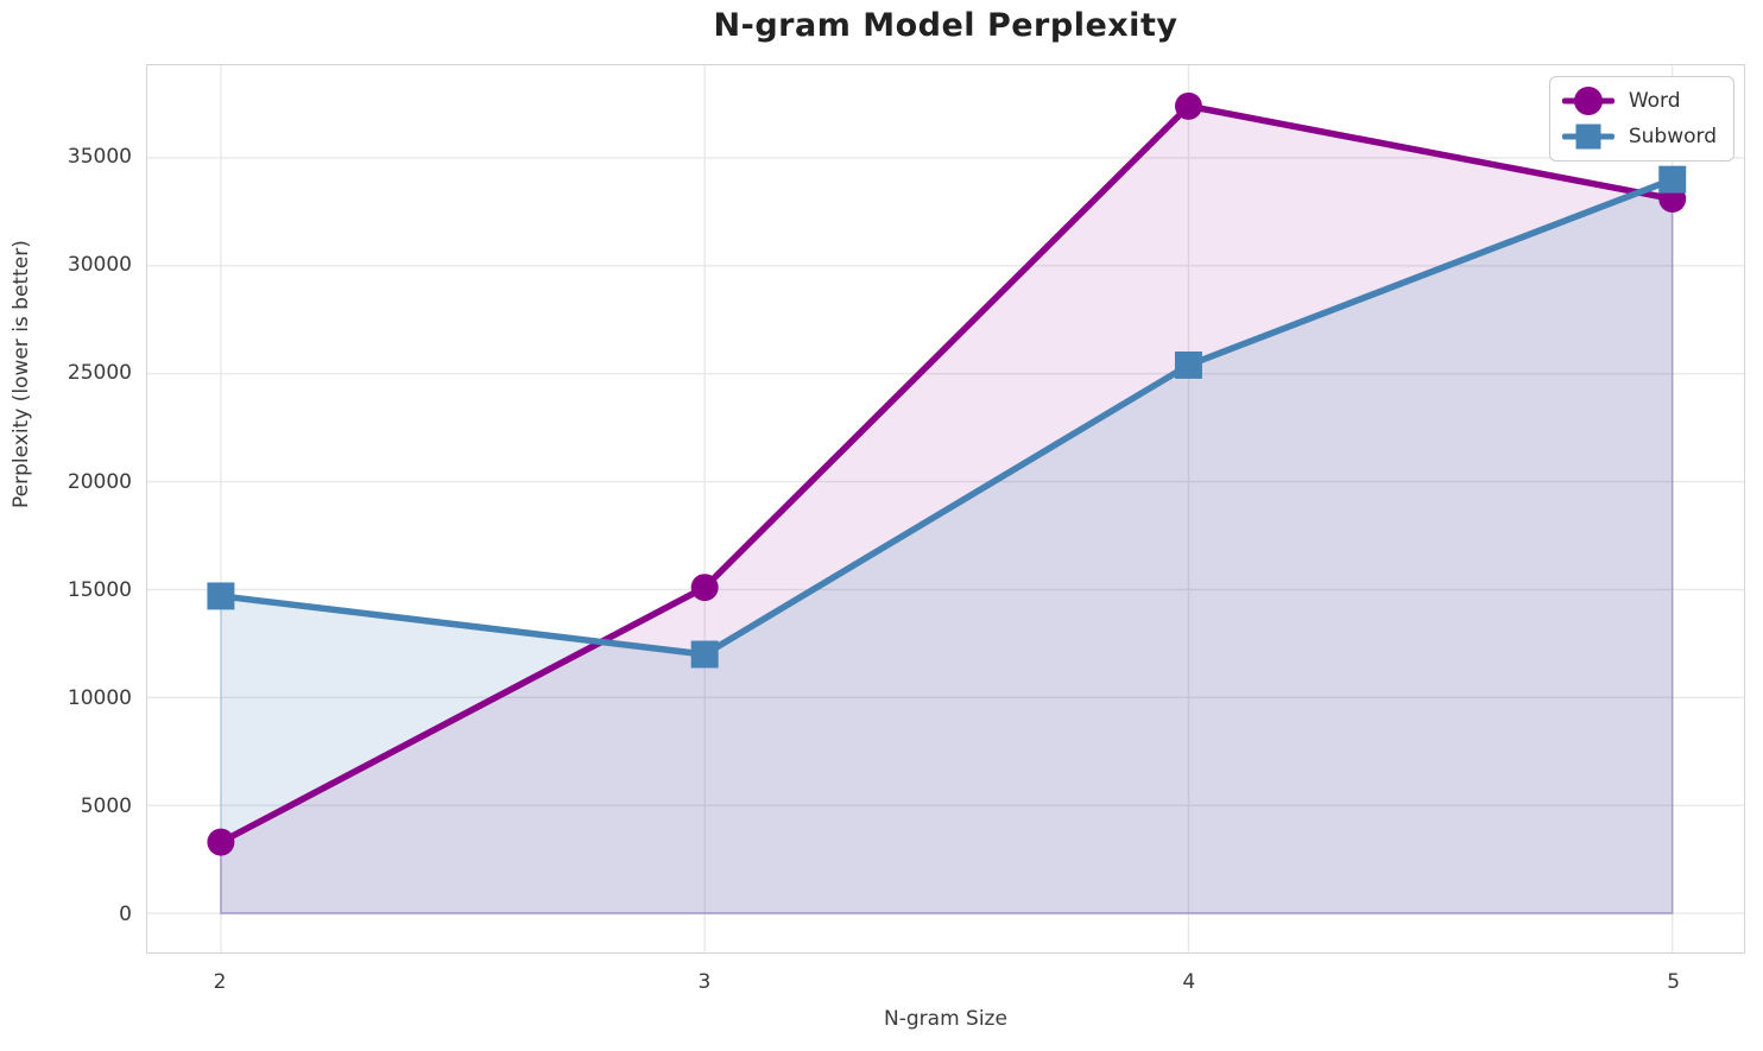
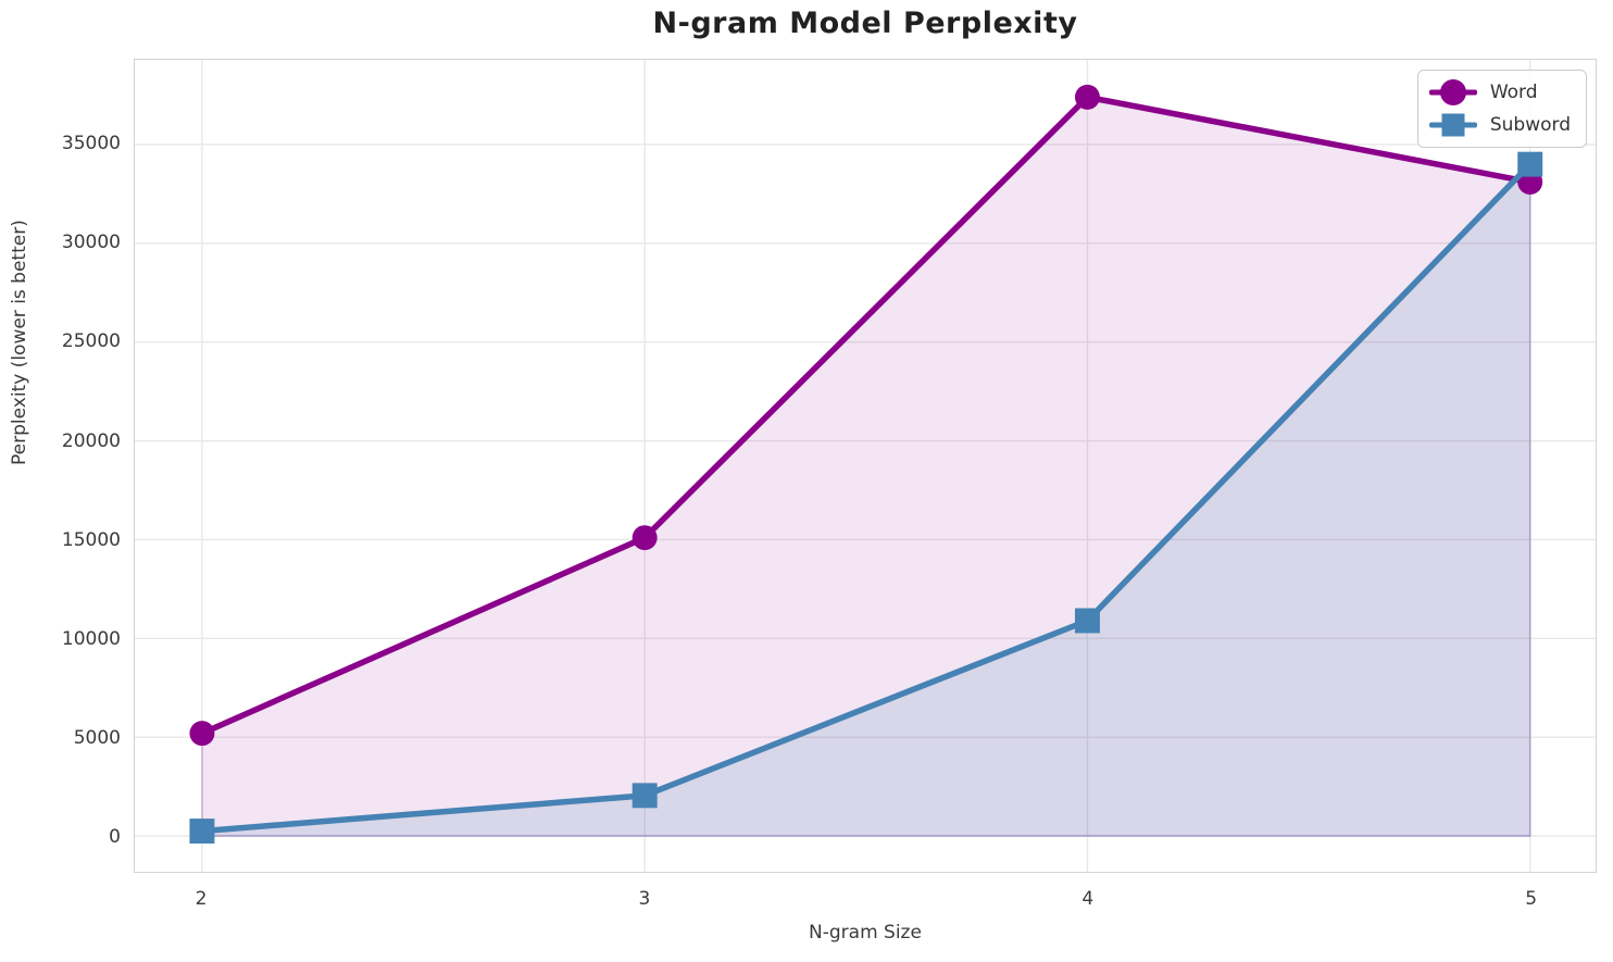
Word/2: 3300 -> 5200
Subword/2: 14700 -> 200
Subword/3: 12000 -> 2000
Subword/4: 25400 -> 10900
